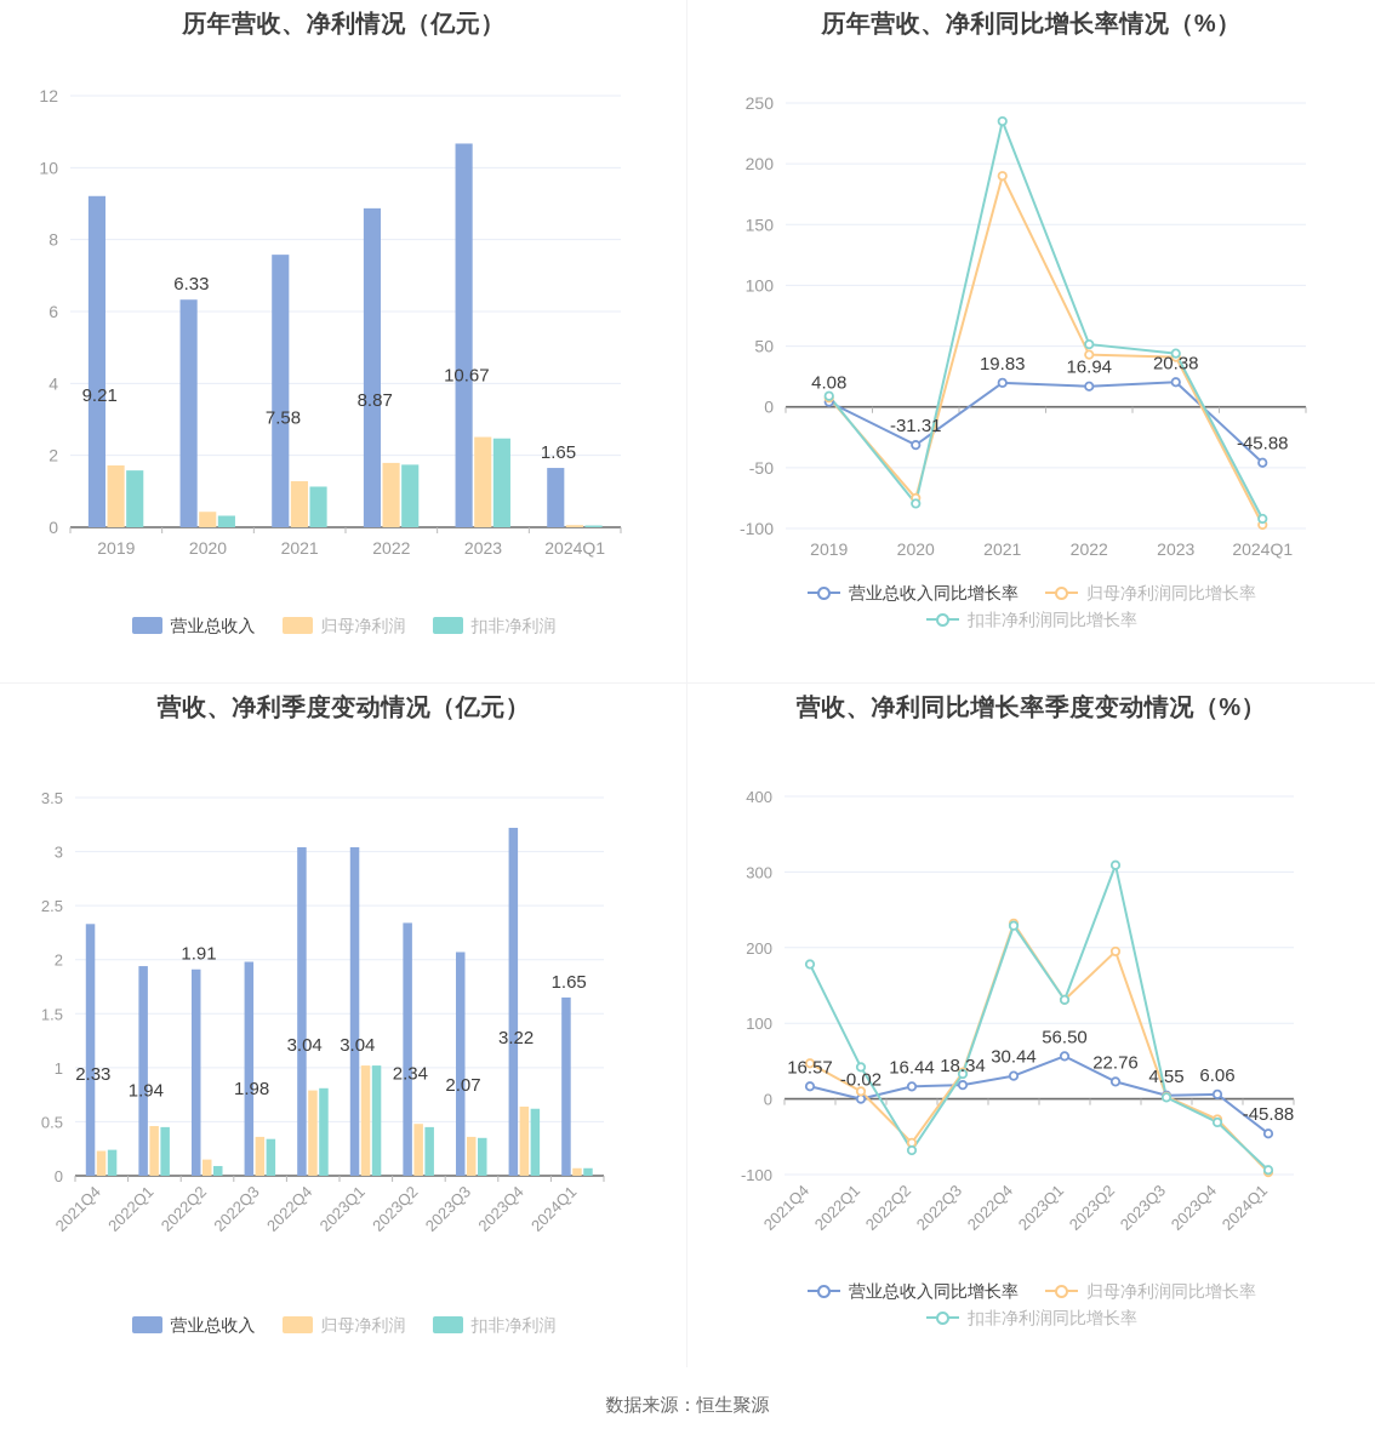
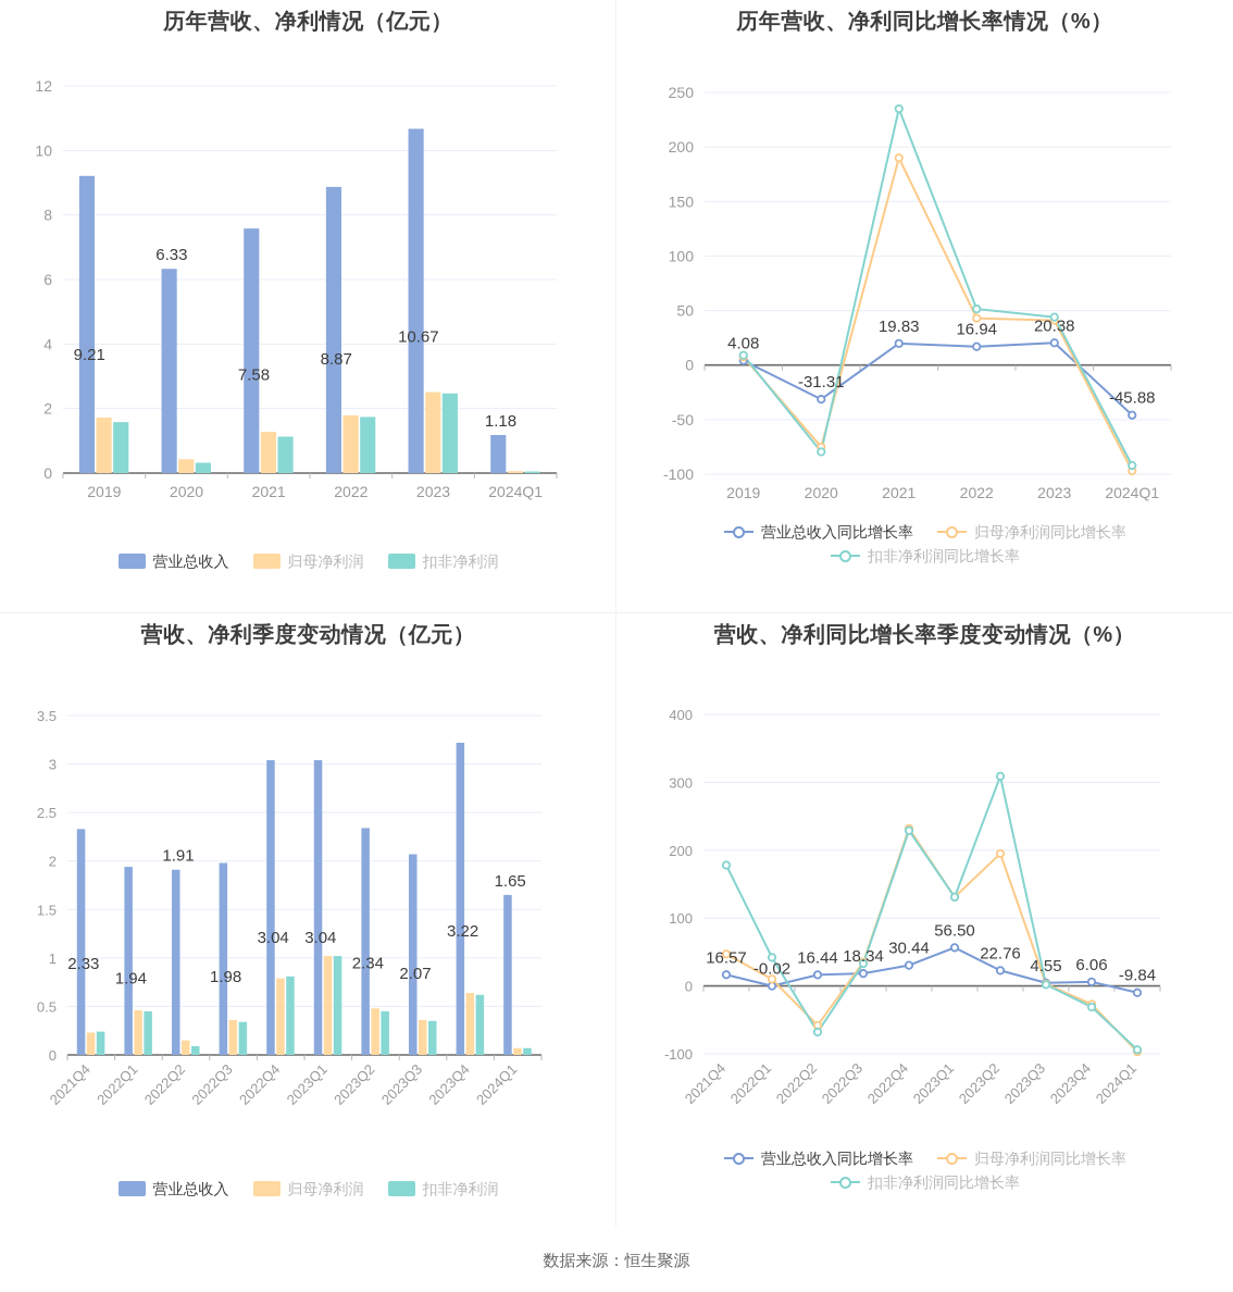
历年营收、净利情况（亿元）/营业总收入/2024Q1: 1.65 -> 1.18
营收、净利同比增长率季度变动情况（%）/营业总收入同比增长率/2024Q1: -45.88 -> -9.84
